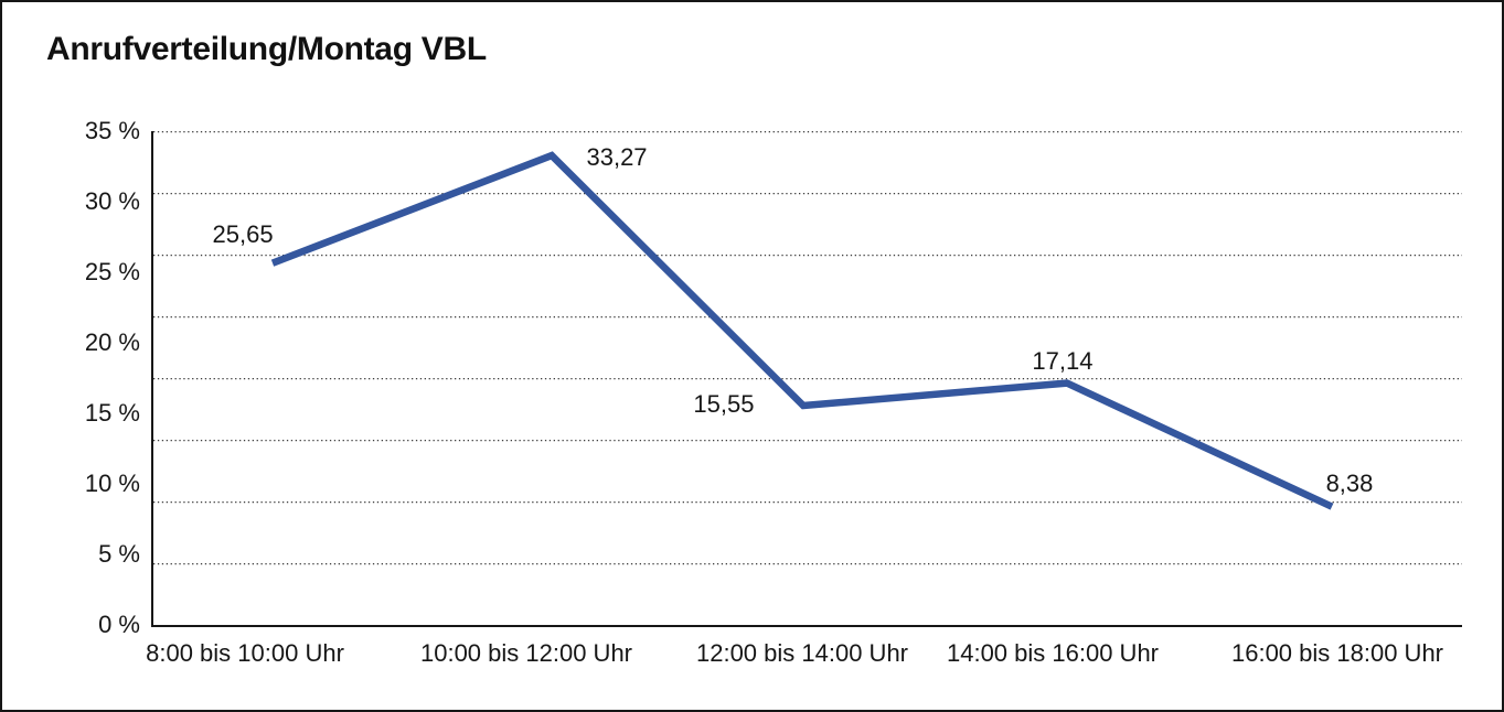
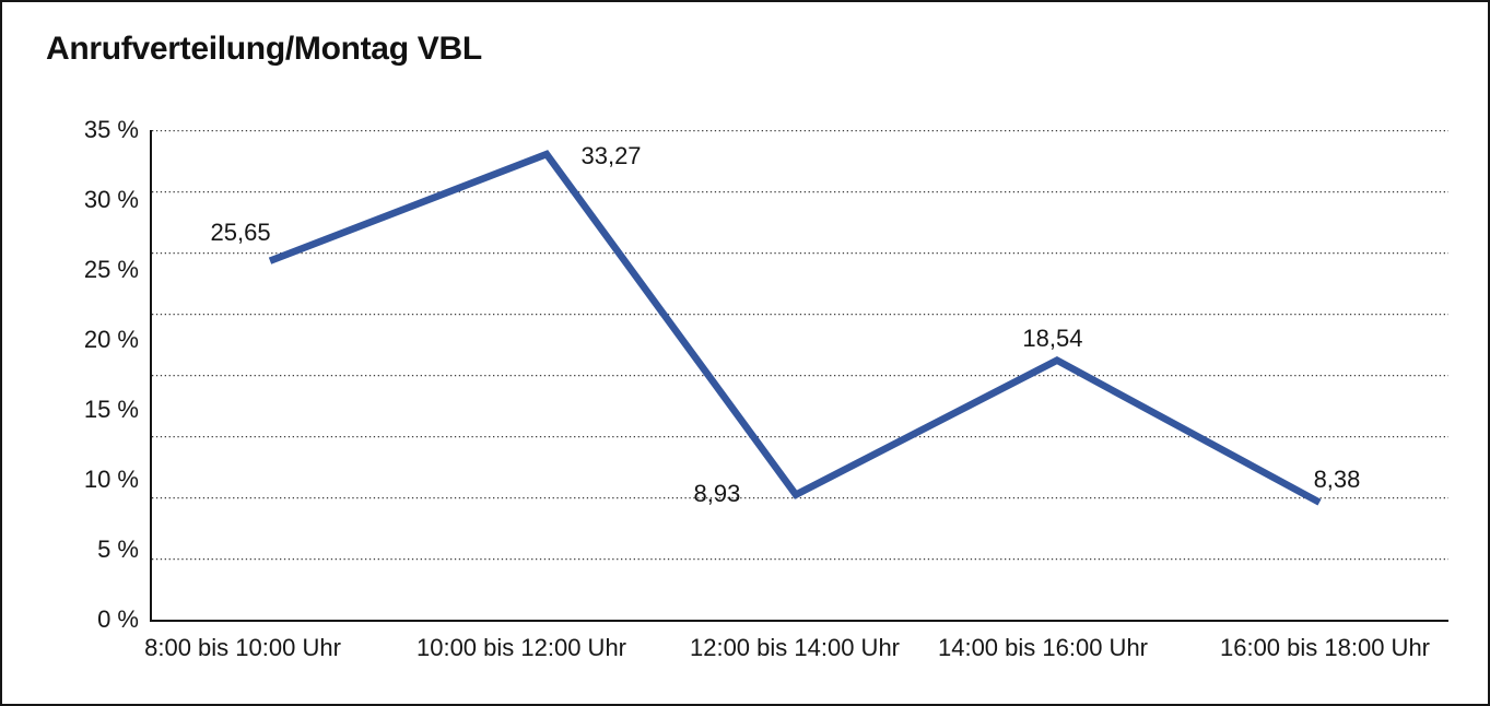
12:00 bis 14:00 Uhr: 15,55 -> 8,93
14:00 bis 16:00 Uhr: 17,14 -> 18,54
